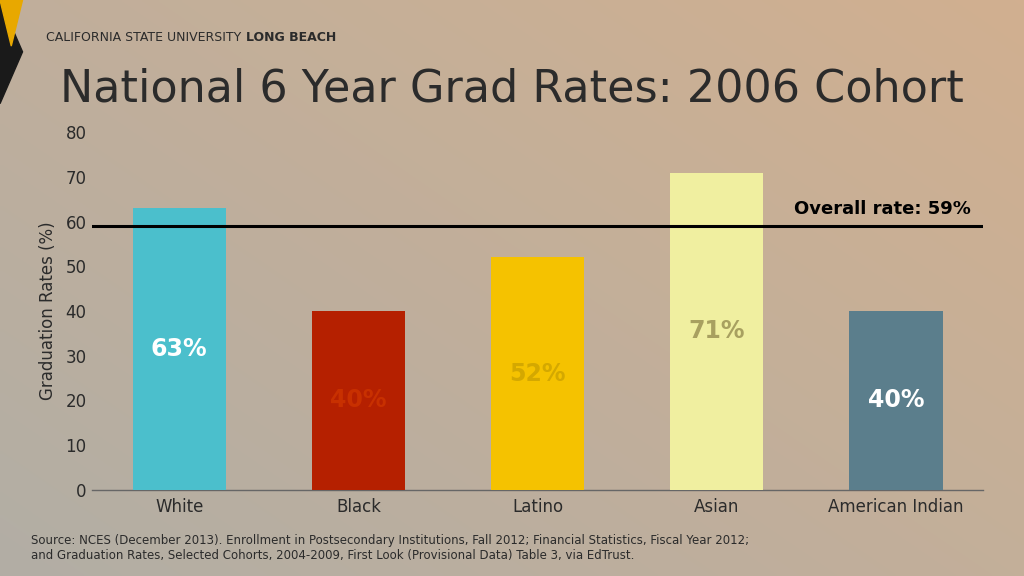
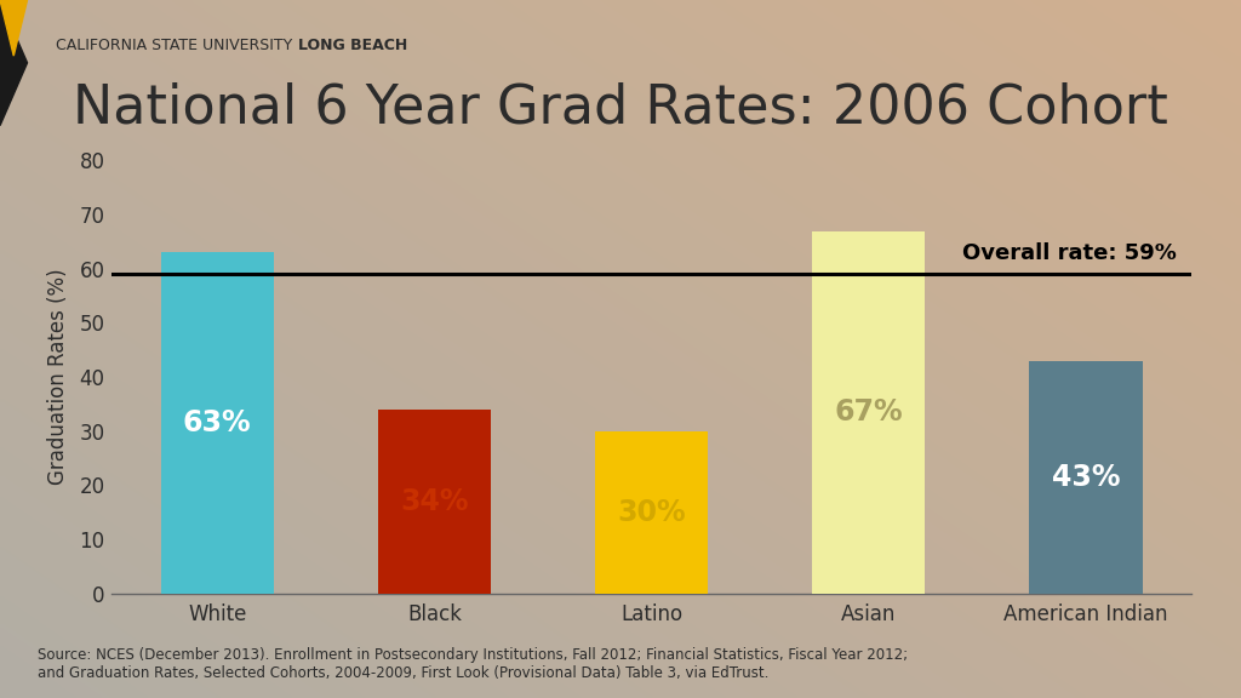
Black: 40 -> 34
Latino: 52 -> 30
Asian: 71% -> 67%
American Indian: 40% -> 43%
